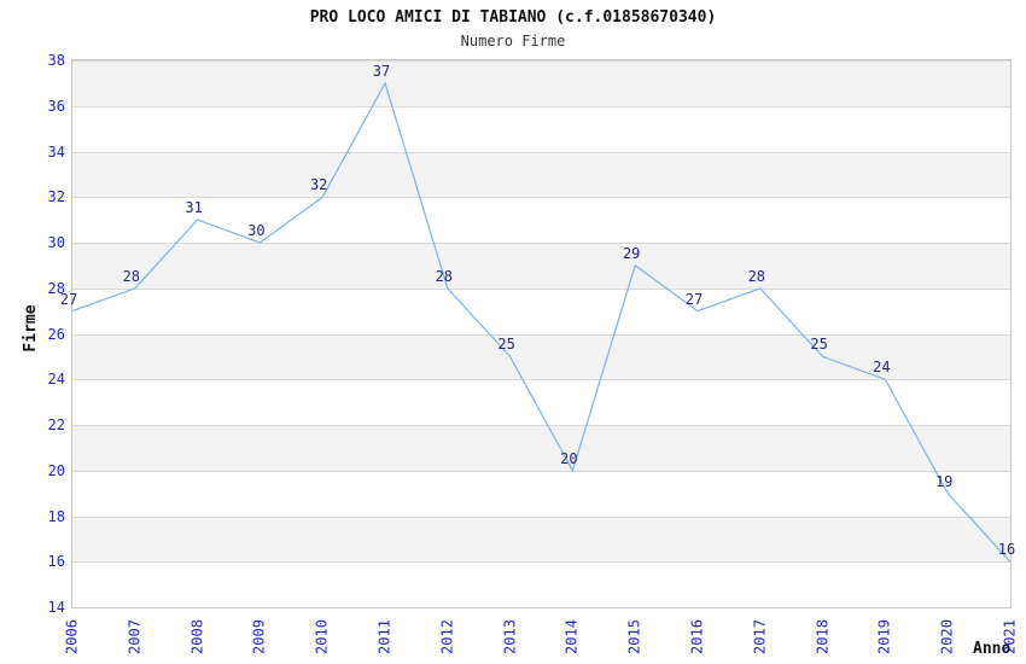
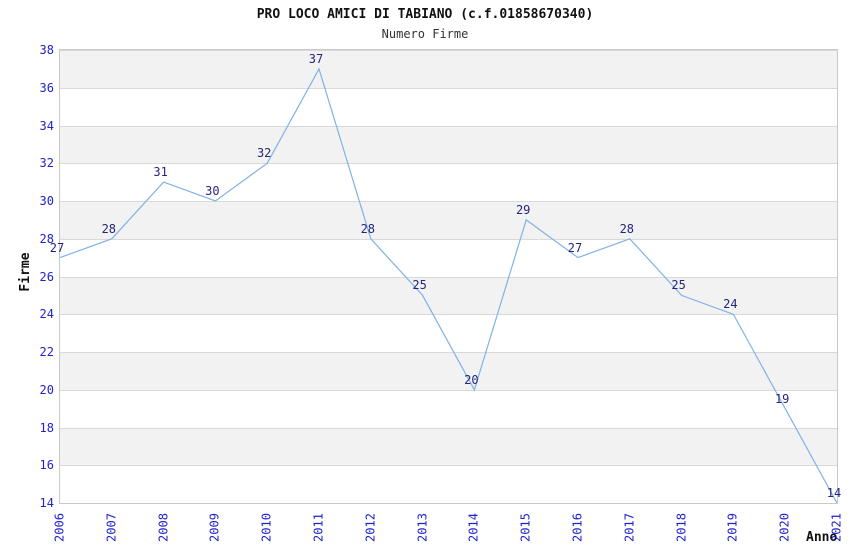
2021: 16 -> 14
